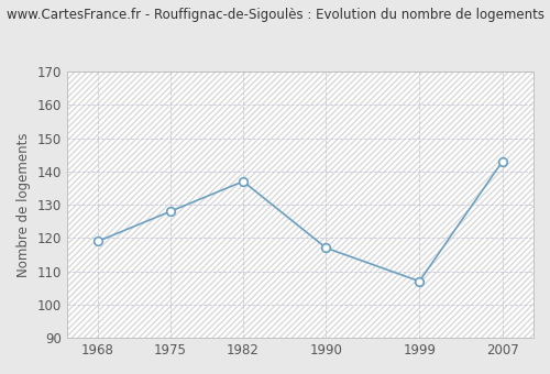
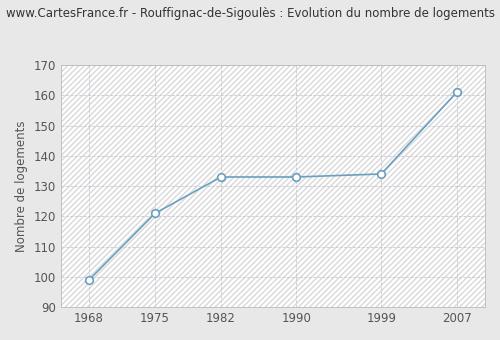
1968: 119 -> 99
1975: 128 -> 121
1982: 137 -> 133
1990: 117 -> 133
1999: 107 -> 134
2007: 143 -> 161
